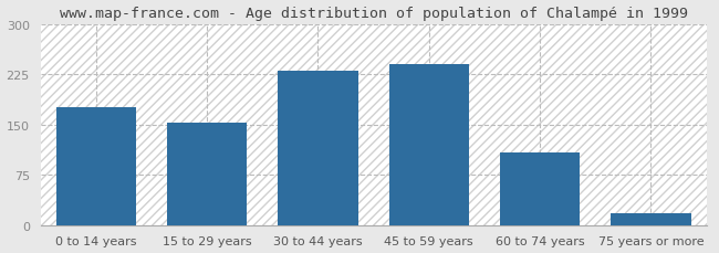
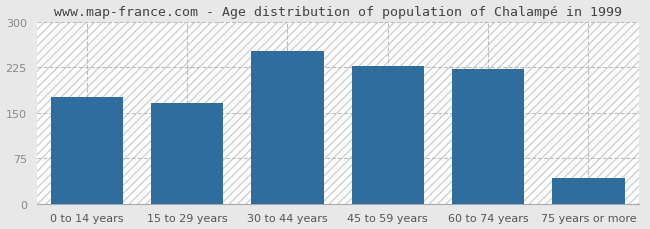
15 to 29 years: 152 -> 166
30 to 44 years: 230 -> 252
45 to 59 years: 240 -> 226
60 to 74 years: 108 -> 222
75 years or more: 18 -> 42
